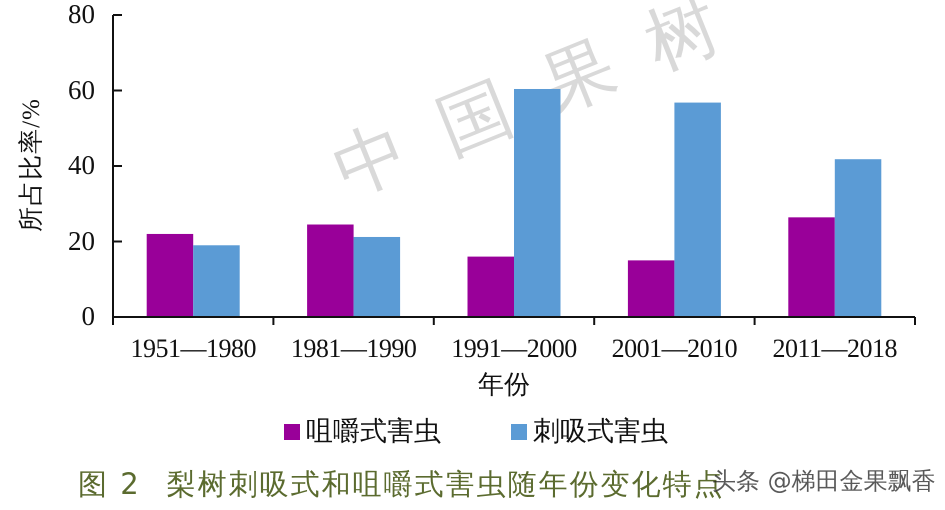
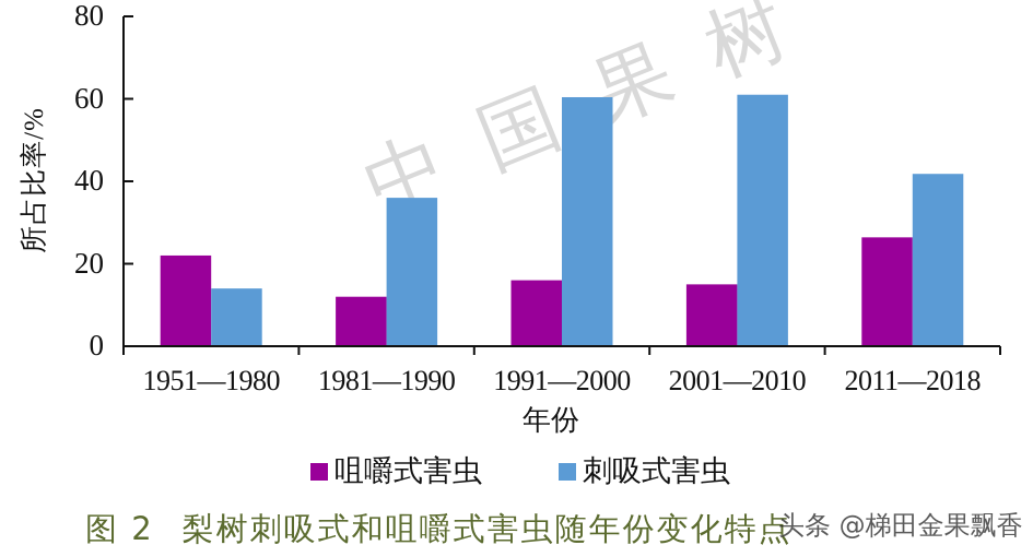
刺吸式害虫/1951—1980: 19 -> 14
咀嚼式害虫/1981—1990: 24 -> 12
刺吸式害虫/1981—1990: 21 -> 36
刺吸式害虫/2001—2010: 57 -> 61
